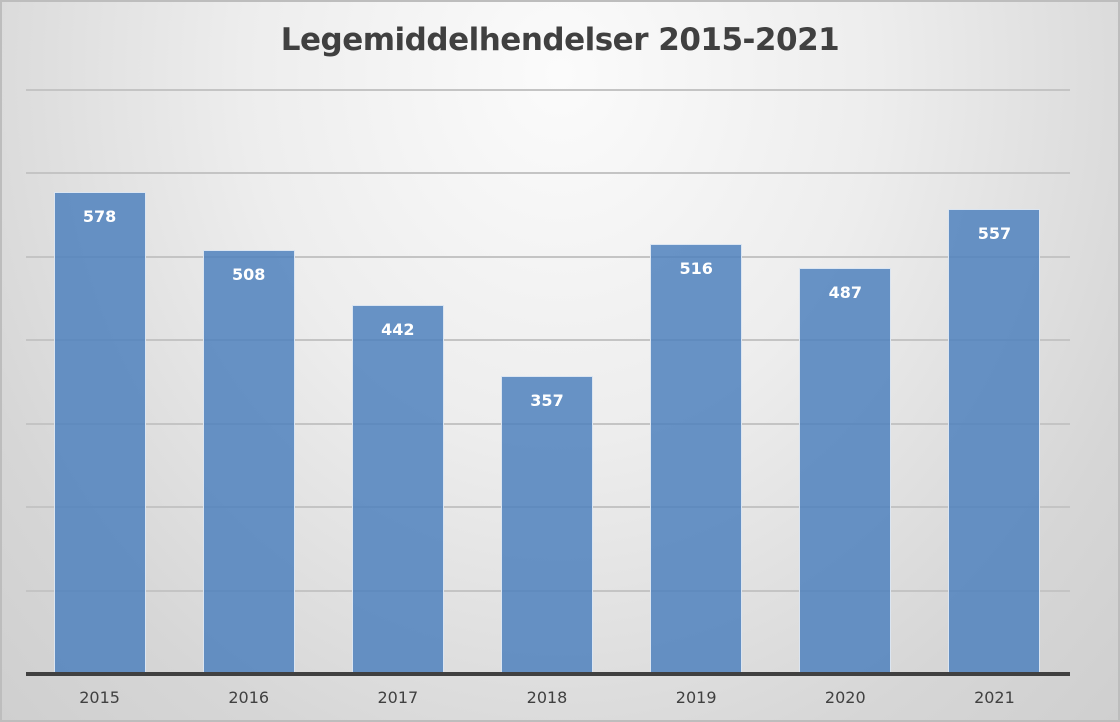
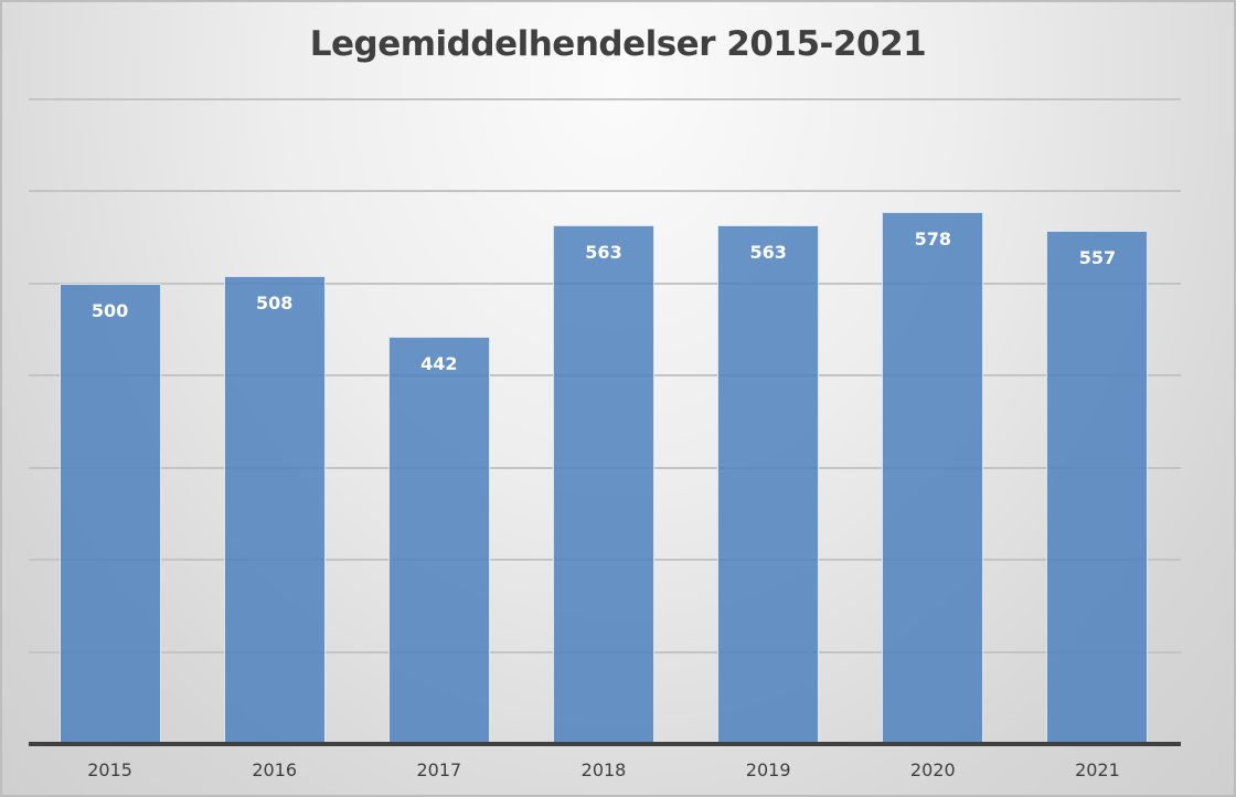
2015: 578 -> 500
2018: 357 -> 563
2019: 516 -> 563
2020: 487 -> 578
